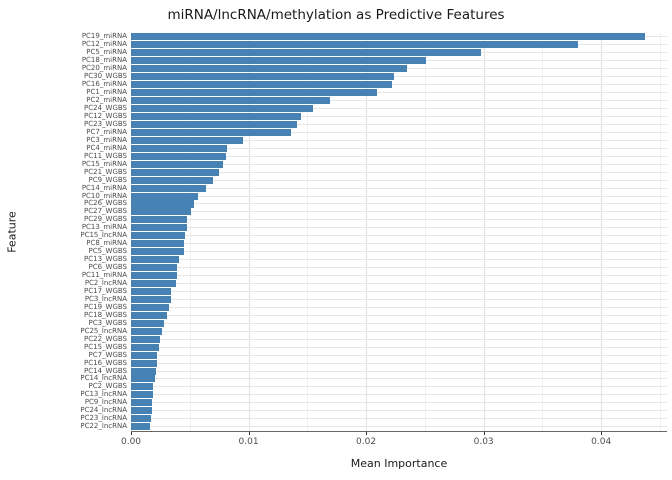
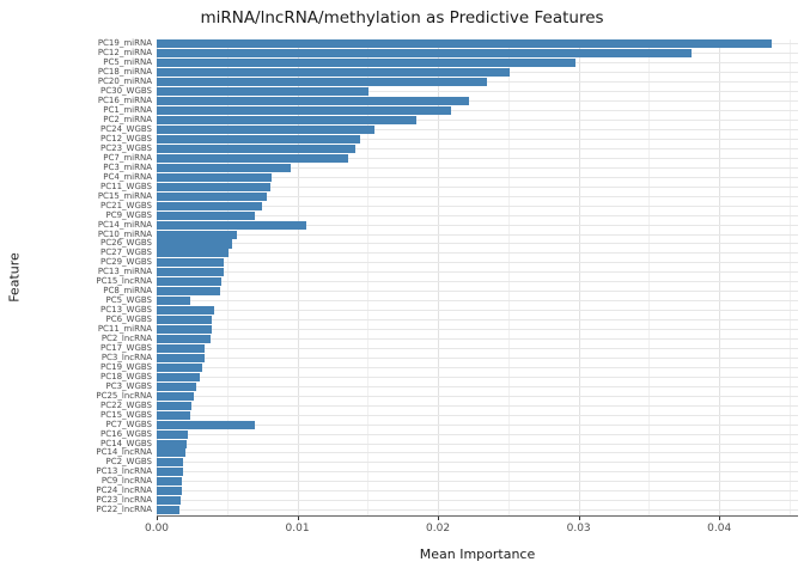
PC30_WGBS: 0.0224 -> 0.0151
PC2_miRNA: 0.0169 -> 0.0185
PC14_miRNA: 0.0064 -> 0.0106
PC5_WGBS: 0.0045 -> 0.0024
PC7_WGBS: 0.0022 -> 0.0070
